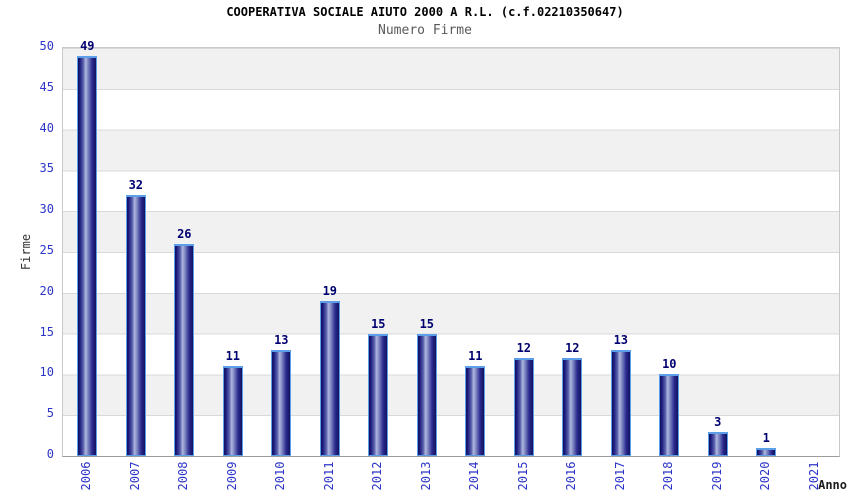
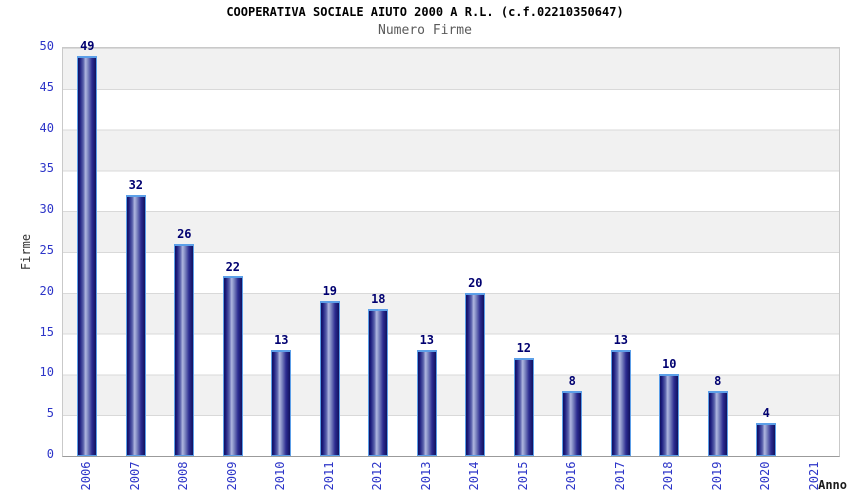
2009: 11 -> 22
2012: 15 -> 18
2013: 15 -> 13
2014: 11 -> 20
2016: 12 -> 8
2019: 3 -> 8
2020: 1 -> 4
